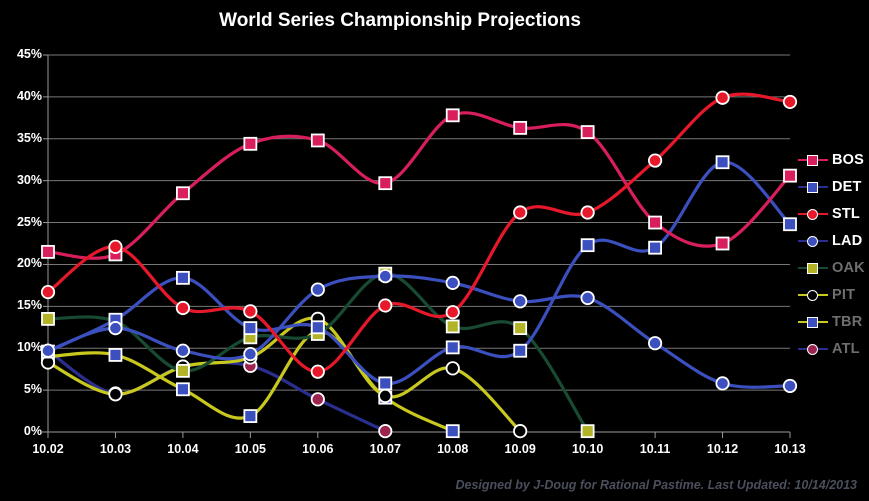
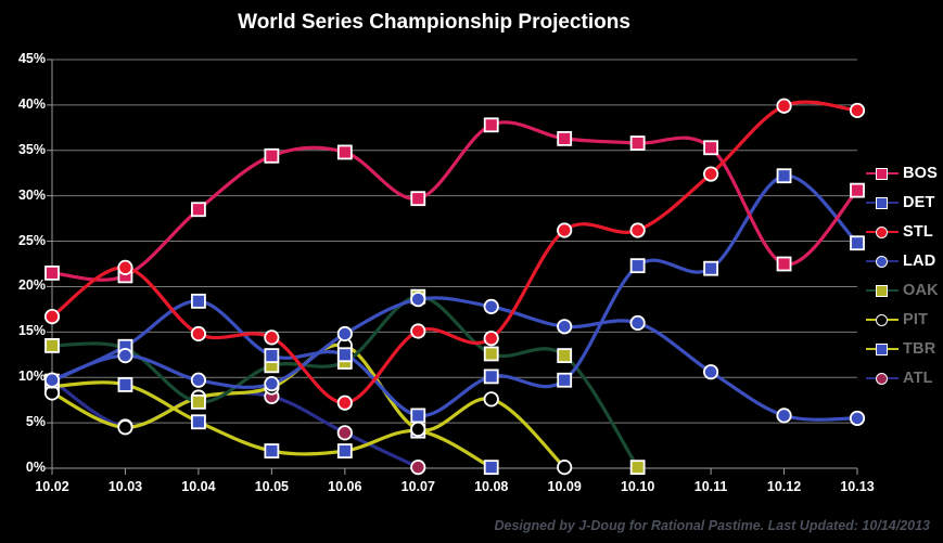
LAD/10.06: 17% -> 15%
TBR/10.06: 12% -> 2%
BOS/10.11: 25% -> 35%
